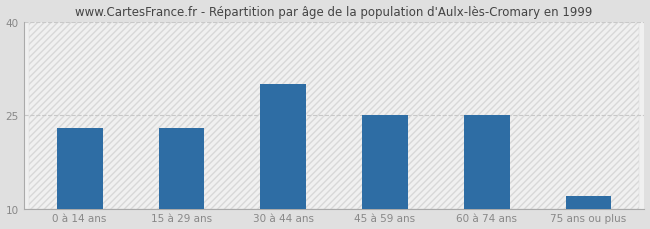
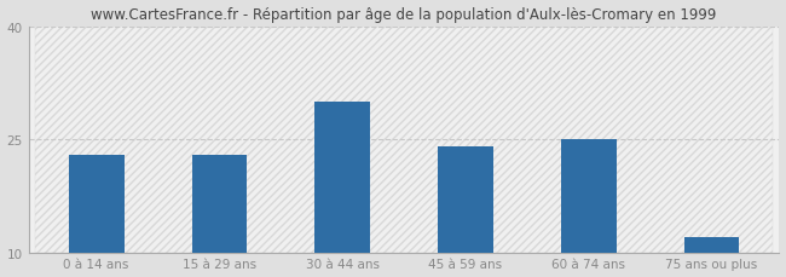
45 à 59 ans: 25 -> 24
